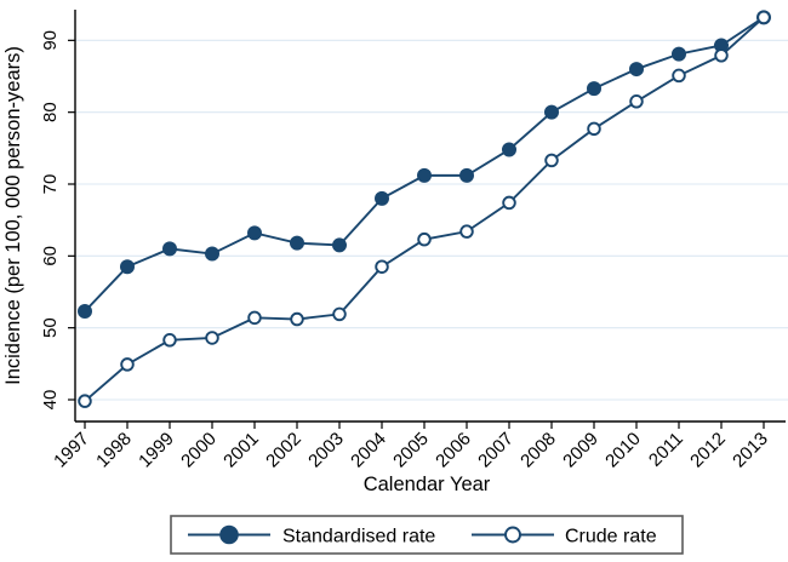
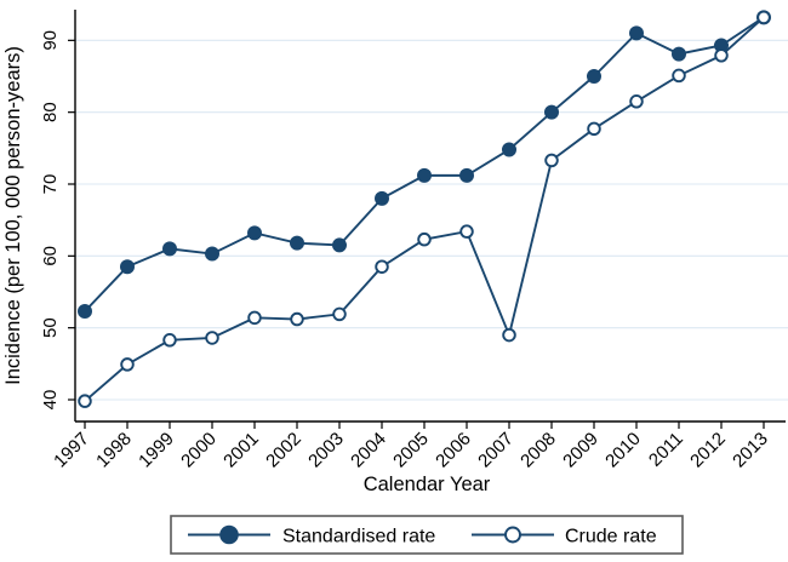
Crude rate/2007: 67 -> 49
Standardised rate/2009: 83 -> 85
Standardised rate/2010: 86 -> 91
